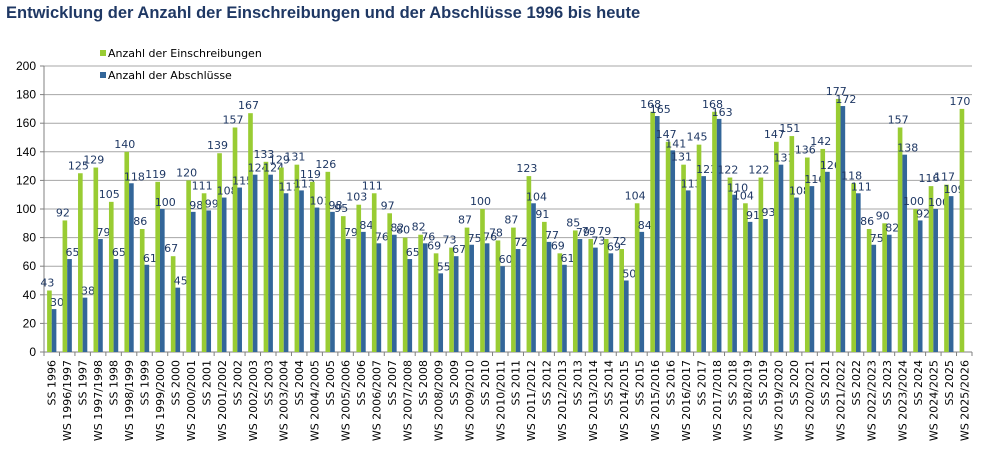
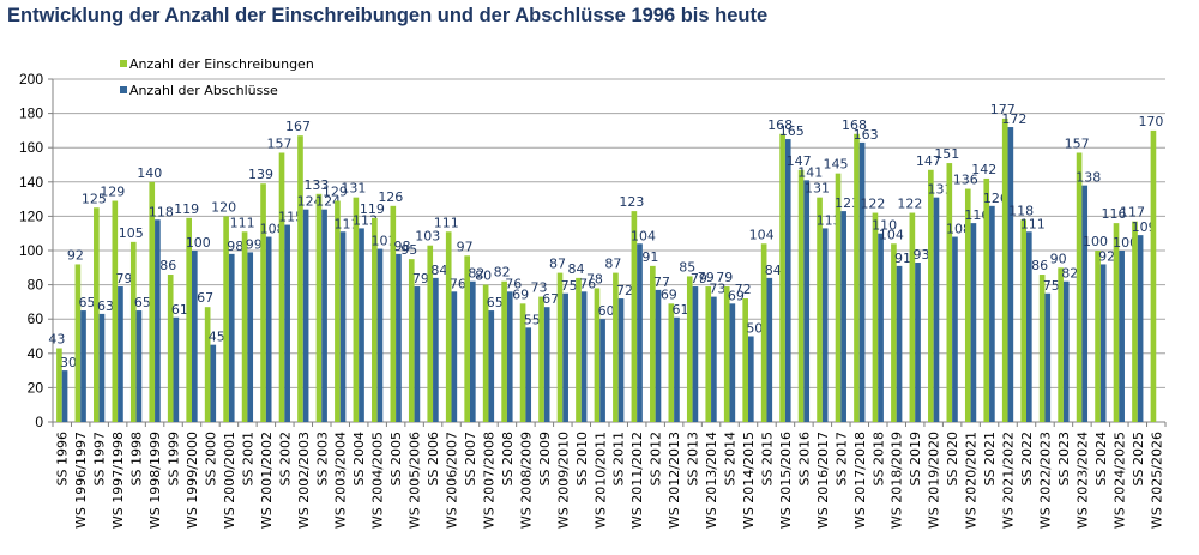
Anzahl der Abschlüsse/SS 1997: 38 -> 63
Anzahl der Einschreibungen/SS 2010: 100 -> 84
